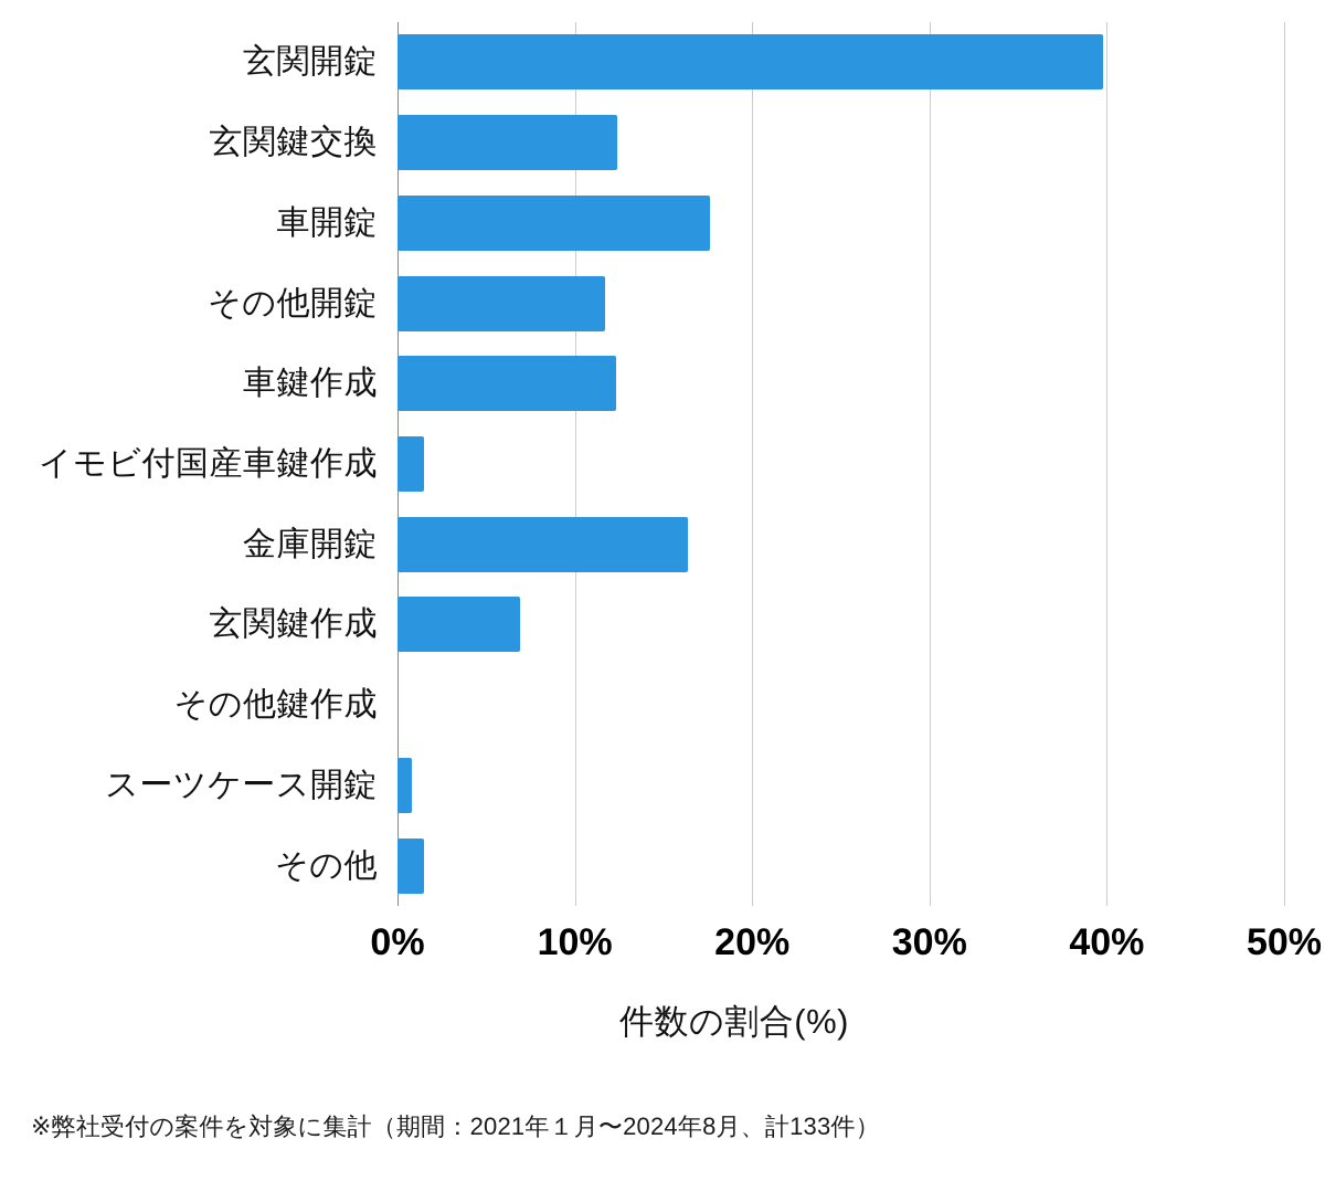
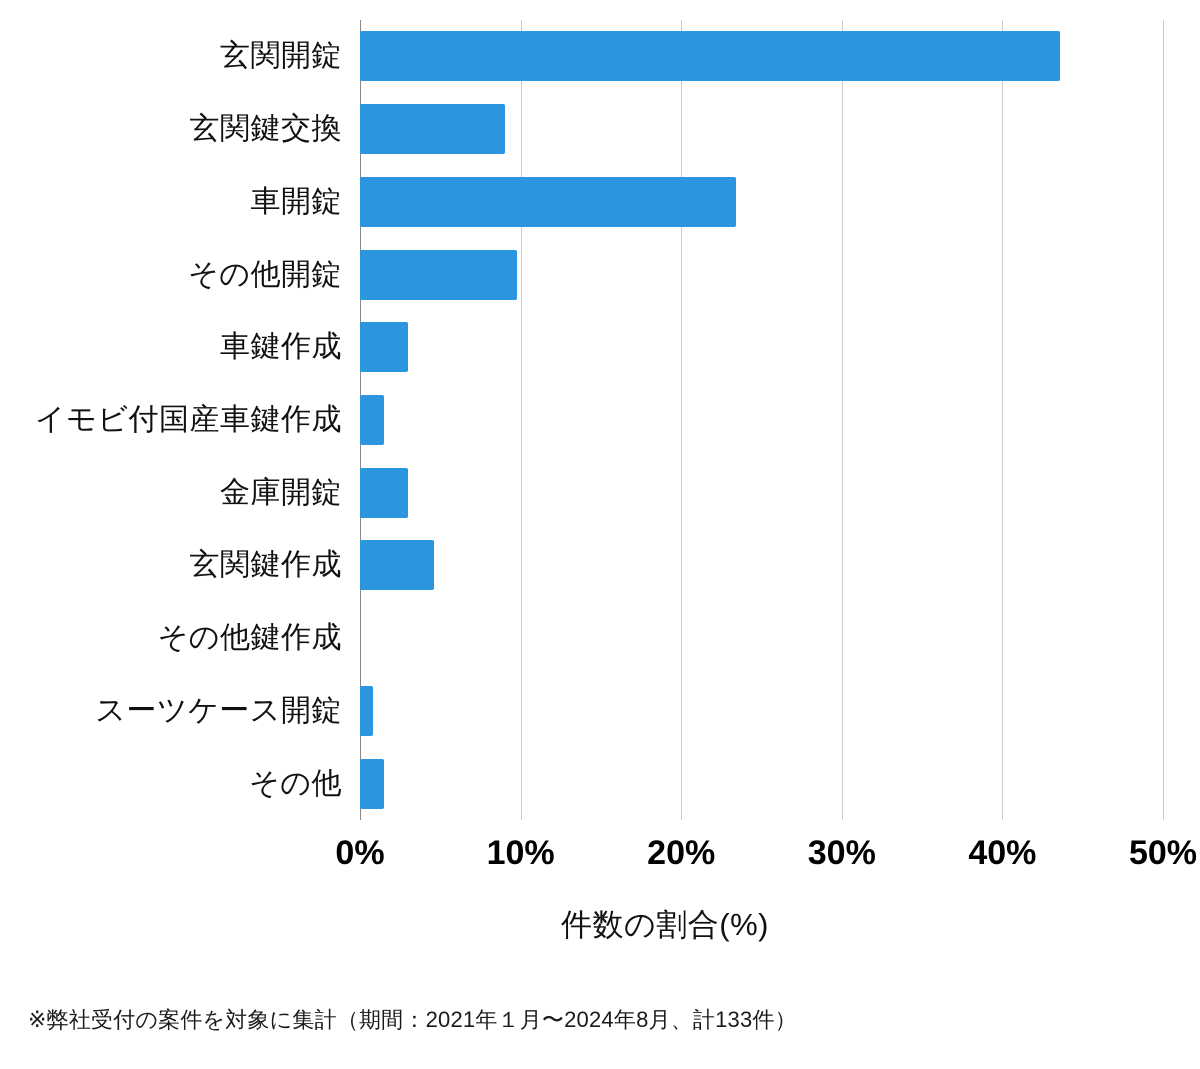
玄関開錠: 39.8% -> 43.6%
玄関鍵交換: 12.4% -> 9.0%
車開錠: 17.6% -> 23.4%
その他開錠: 11.7% -> 9.8%
車鍵作成: 12.3% -> 3.0%
金庫開錠: 16.4% -> 3.0%
玄関鍵作成: 6.9% -> 4.6%
